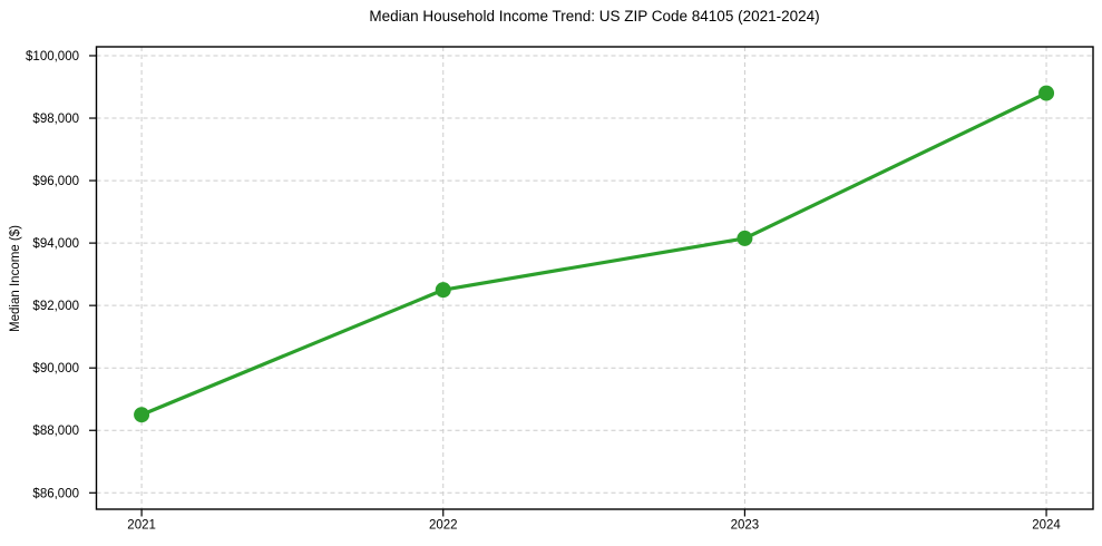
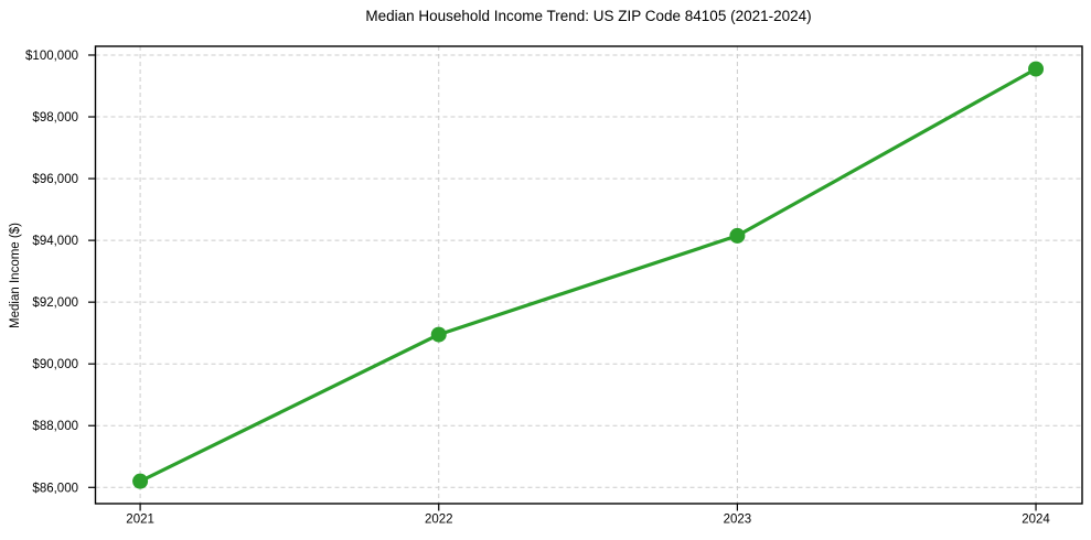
2021: $88500 -> $86200
2022: $92500 -> $91000
2024: $98800 -> $99600
